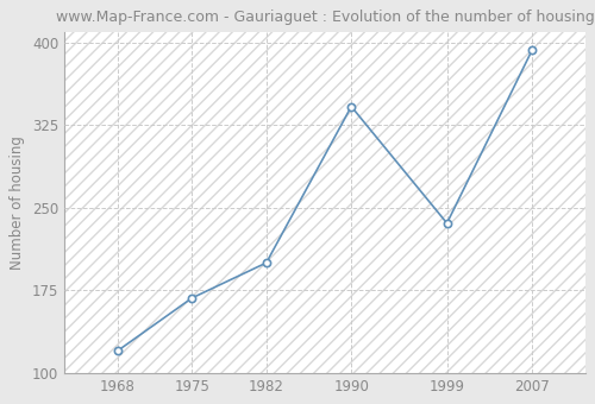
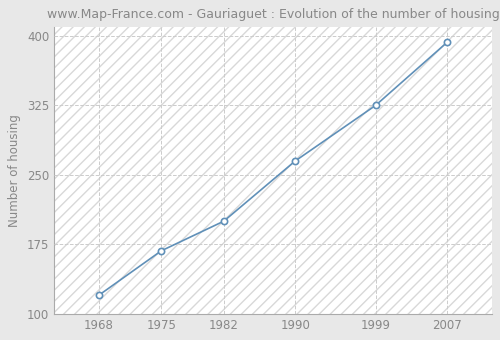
1990: 342 -> 265
1999: 236 -> 325
